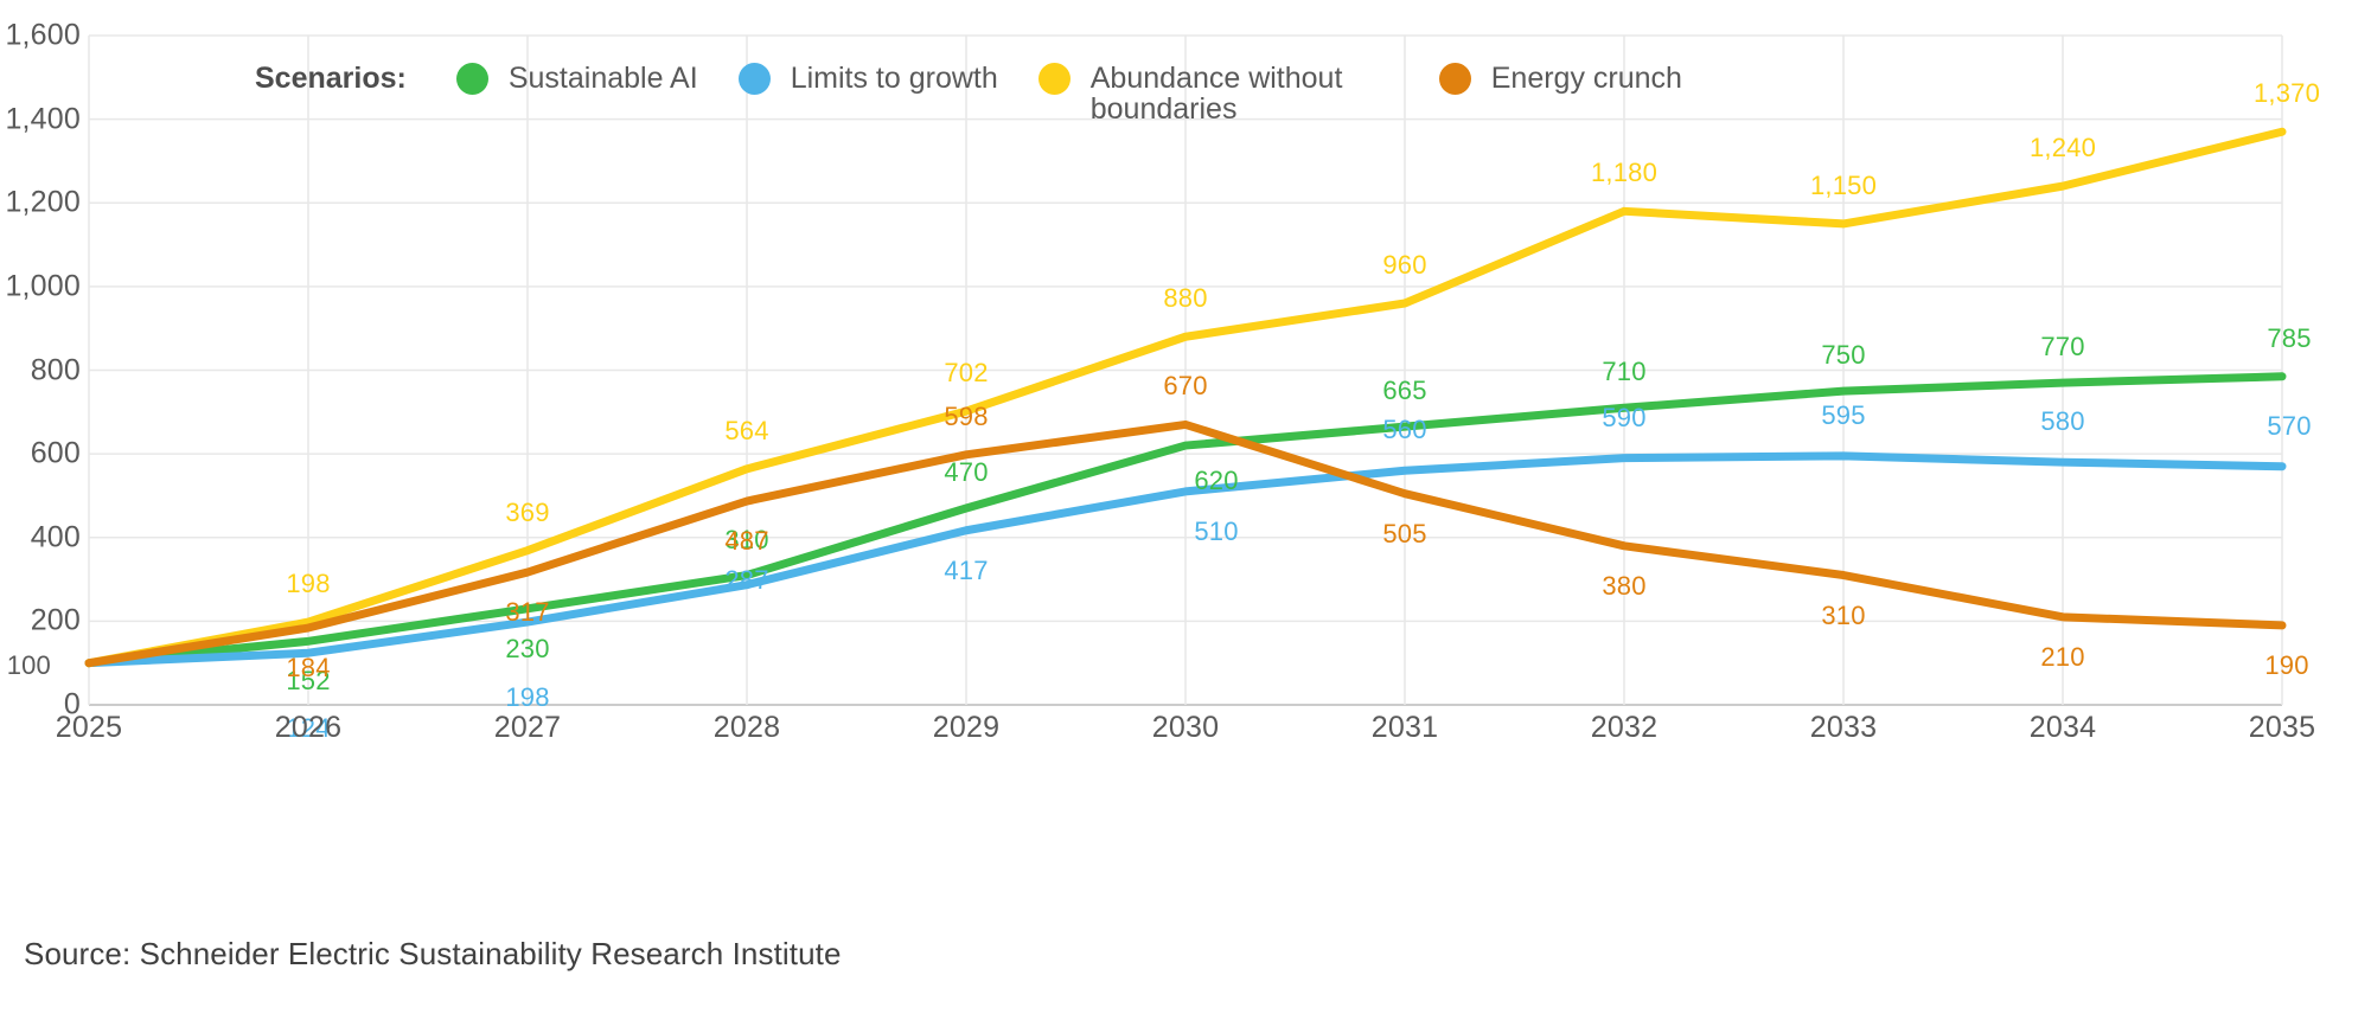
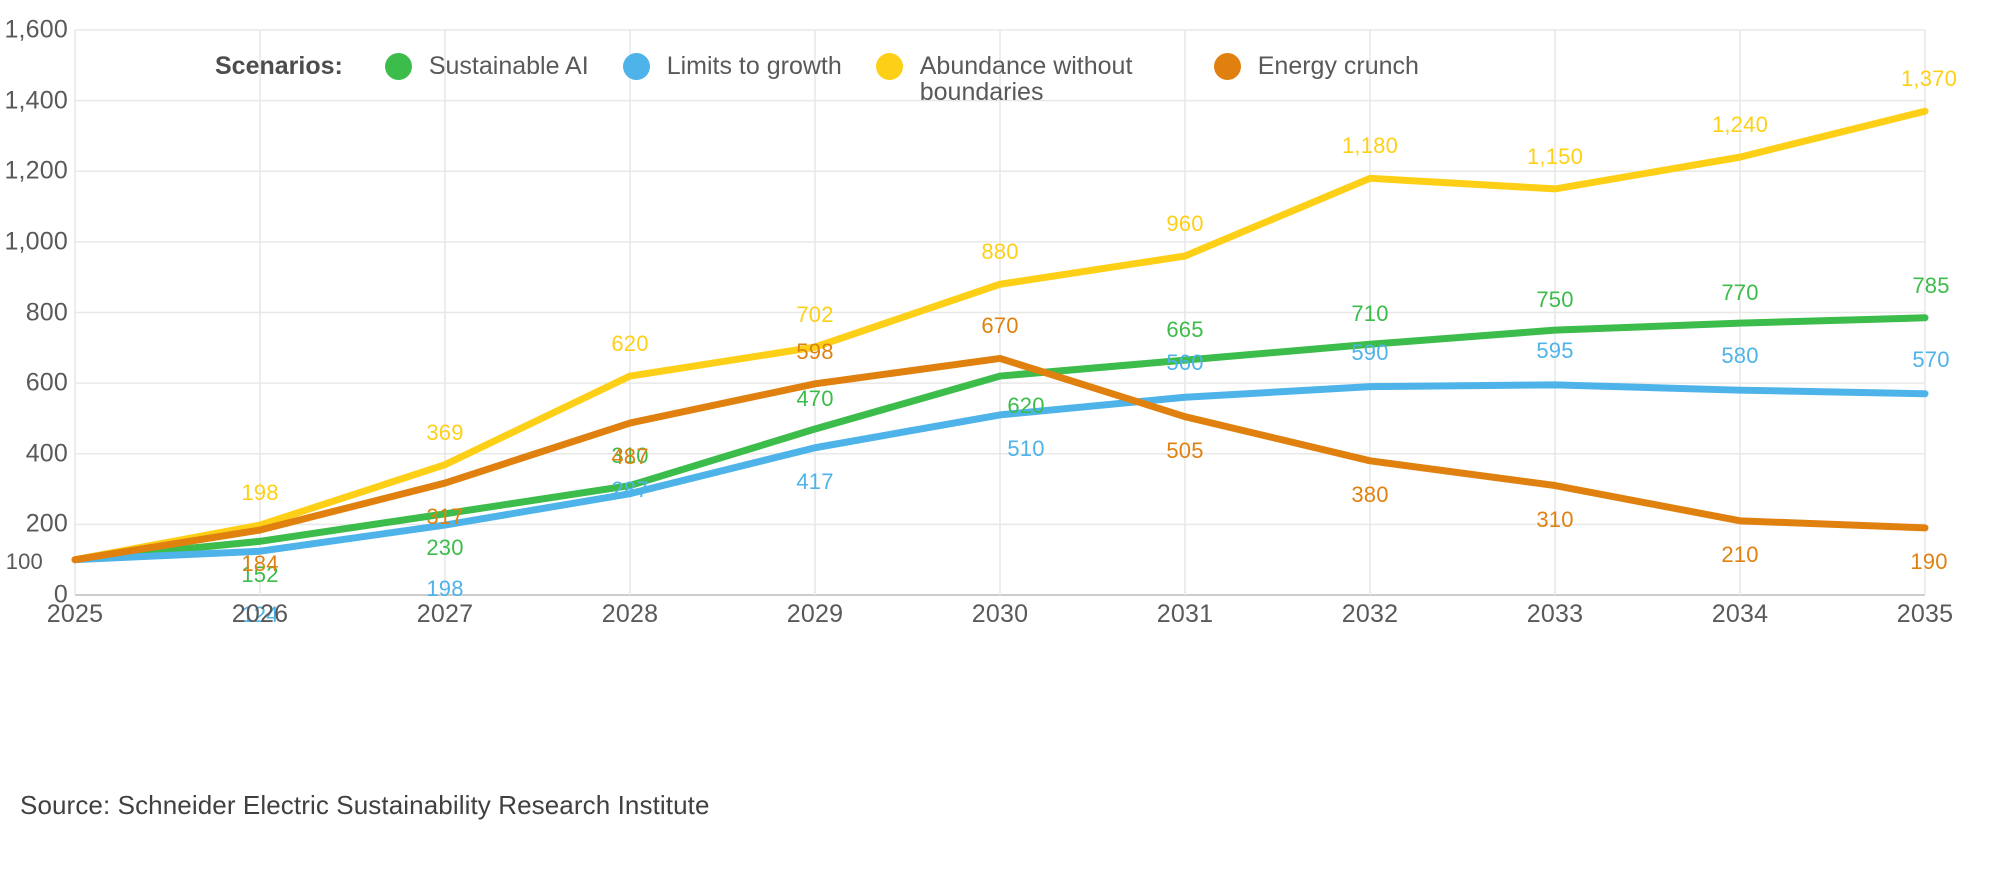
Abundance without boundaries/2028: 564 -> 620
